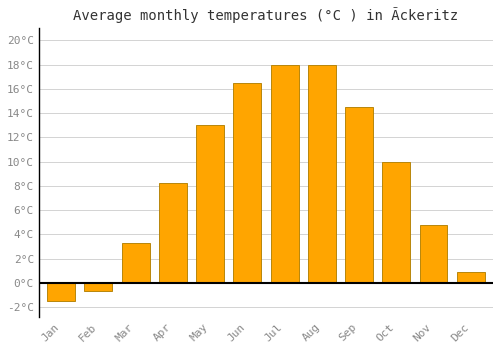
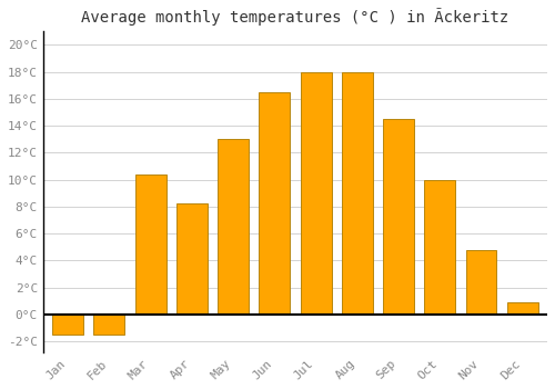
Feb: -0.7°C -> -1.5°C
Mar: 3.3°C -> 10.4°C
